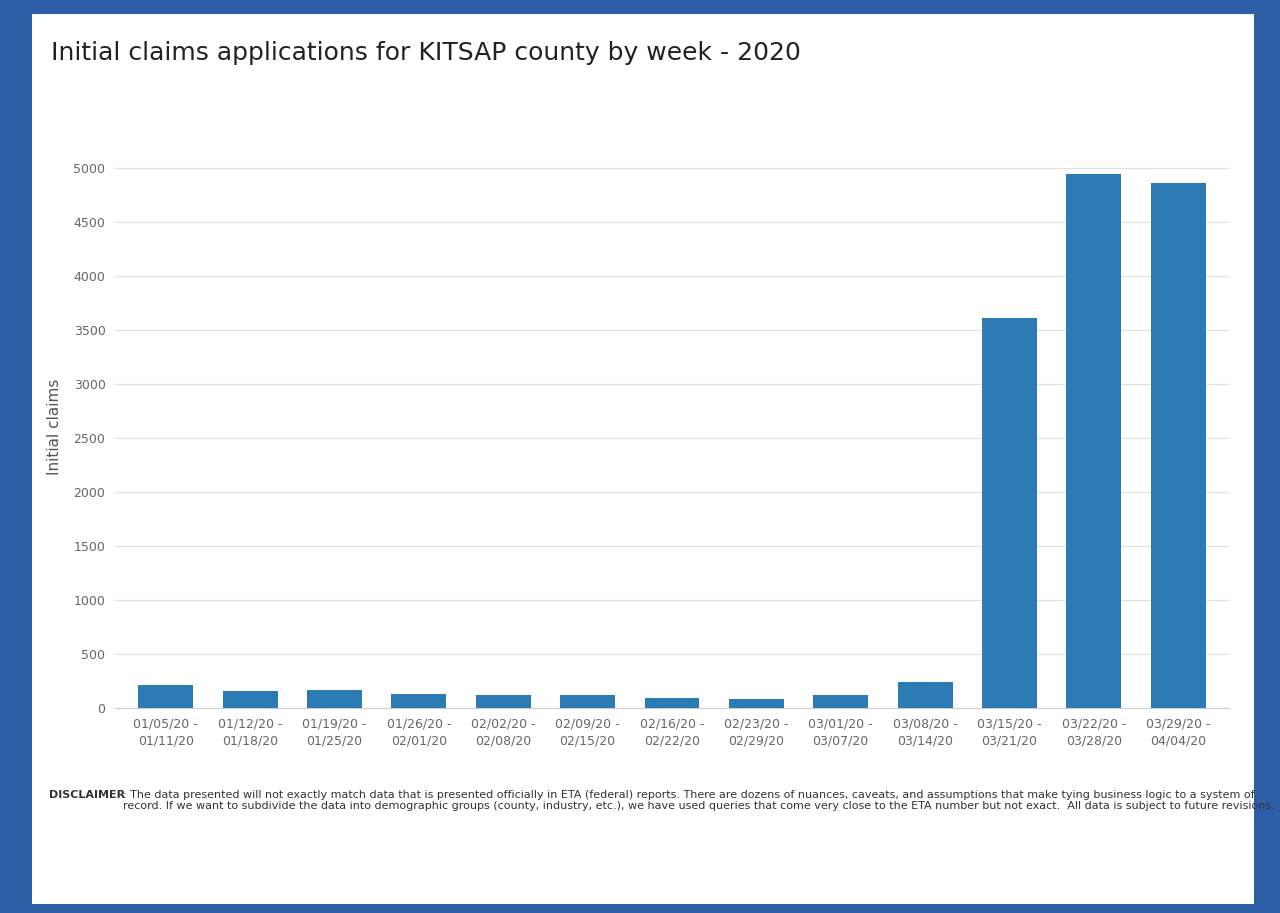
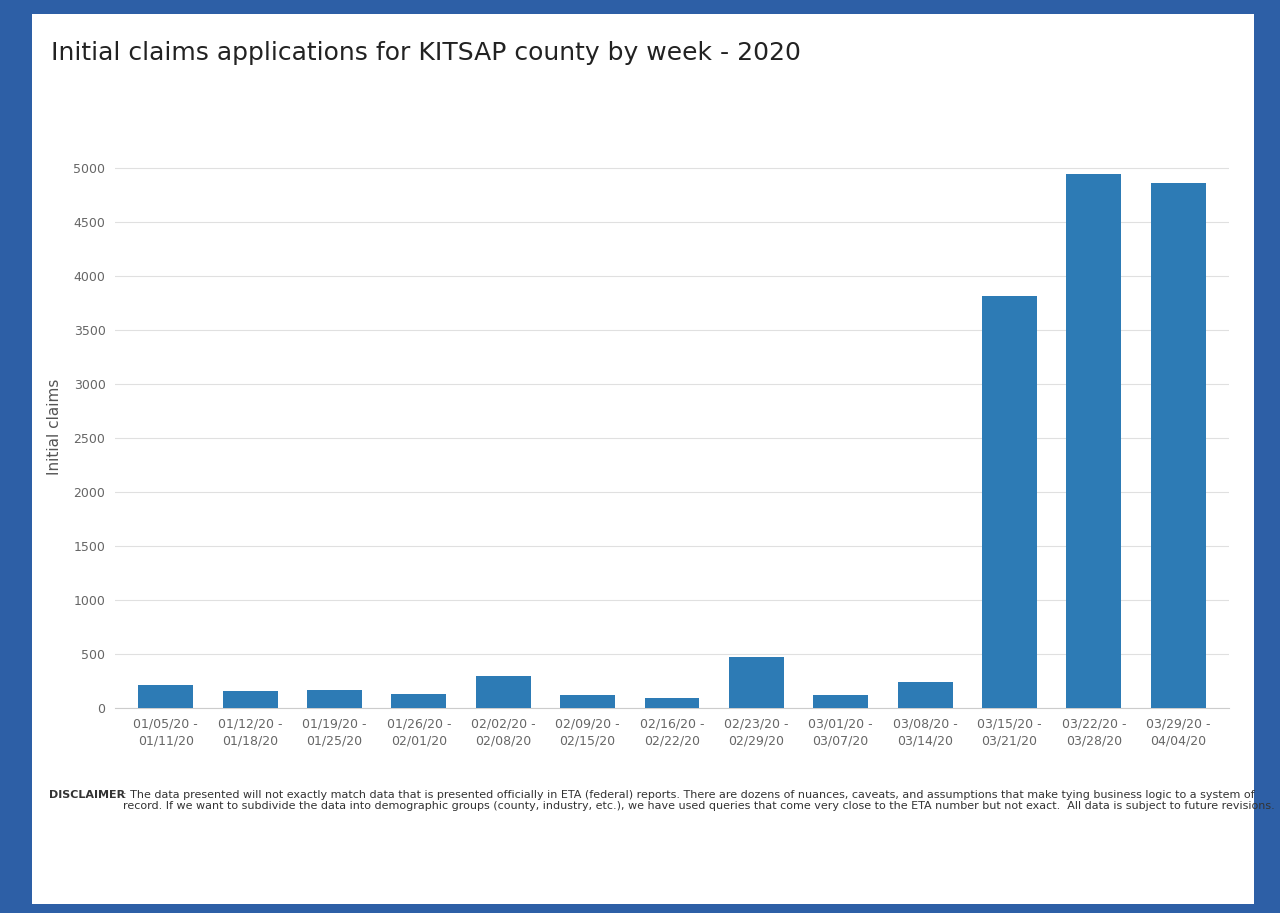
02/02/20 - 02/08/20: 120 -> 290
02/23/20 - 02/29/20: 80 -> 470
03/15/20 - 03/21/20: 3610 -> 3810
